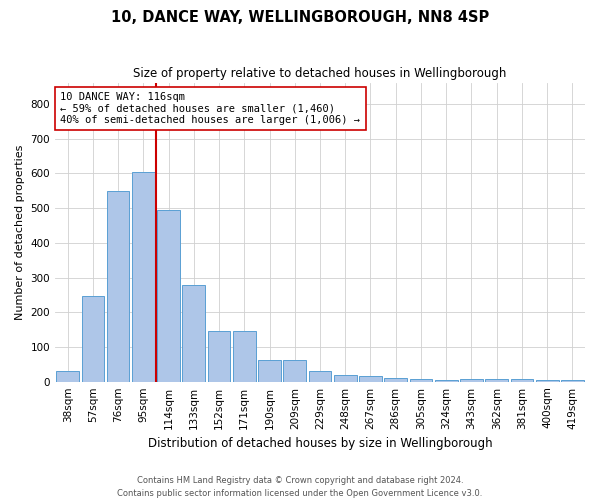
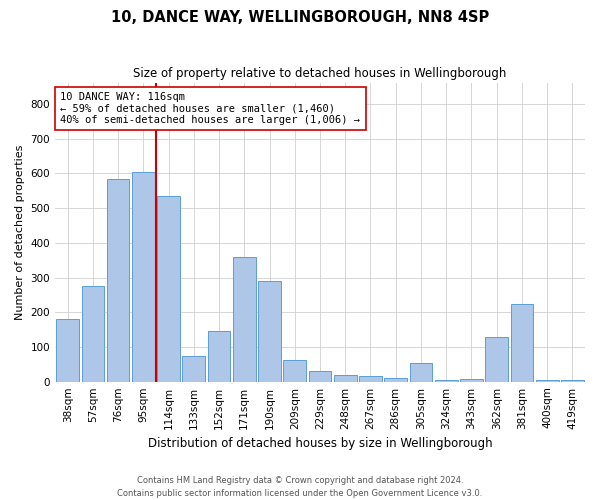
38sqm: 32 -> 180
57sqm: 247 -> 275
76sqm: 548 -> 585
114sqm: 493 -> 535
133sqm: 277 -> 75
171sqm: 147 -> 360
190sqm: 62 -> 290
305sqm: 8 -> 55
362sqm: 8 -> 130
381sqm: 8 -> 225
